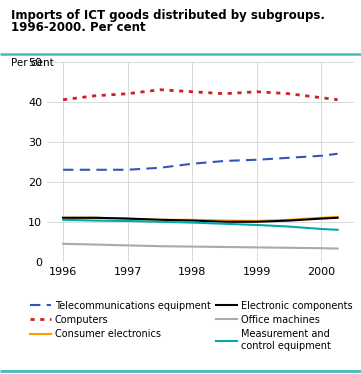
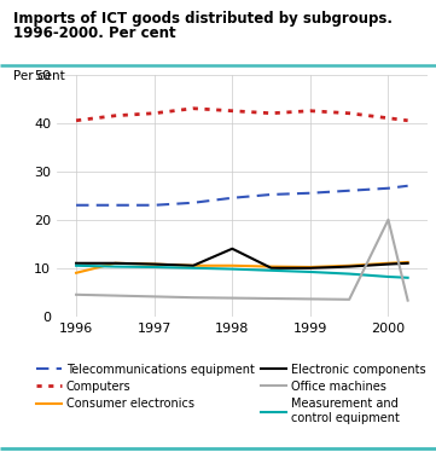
Consumer electronics/1996: 11.0 -> 9.0
Electronic components/1998: 10.3 -> 14.0
Office machines/2000: 3.4 -> 20.0
